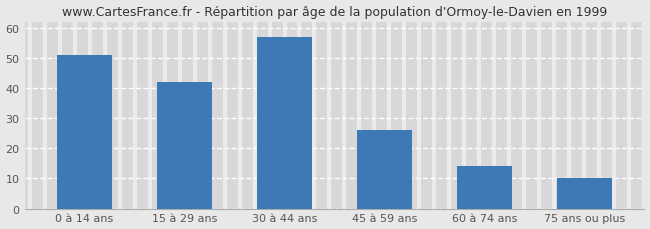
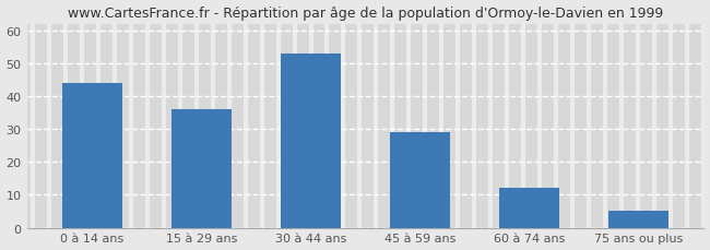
0 à 14 ans: 51 -> 44
15 à 29 ans: 42 -> 36
30 à 44 ans: 57 -> 53
45 à 59 ans: 26 -> 29
60 à 74 ans: 14 -> 12
75 ans ou plus: 10 -> 5
